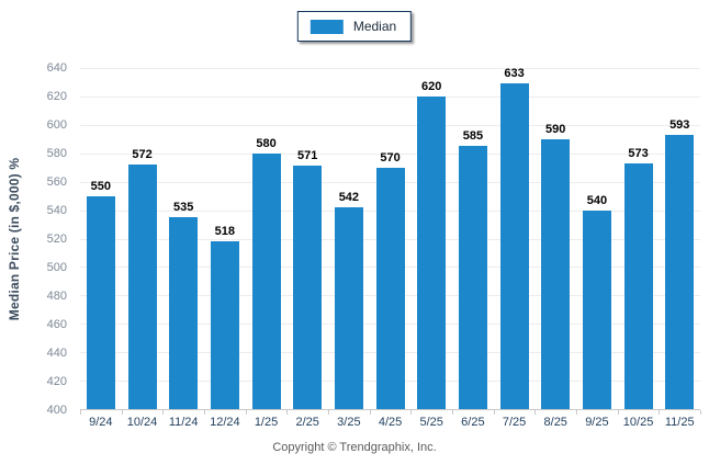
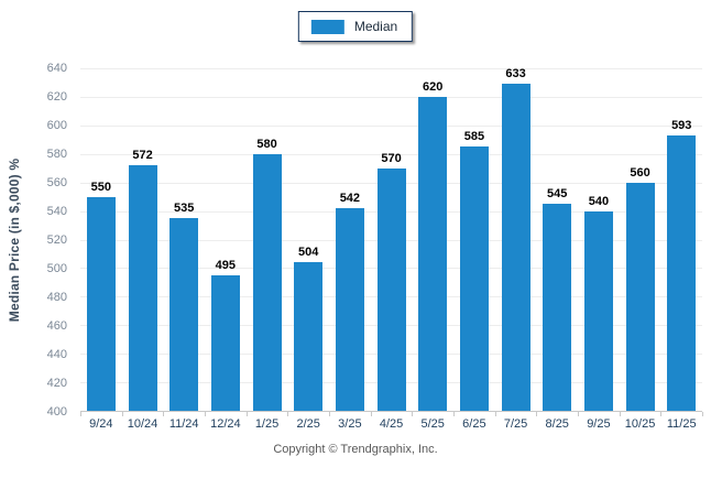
12/24: 518 -> 495
2/25: 571 -> 504
8/25: 590 -> 545
10/25: 573 -> 560
